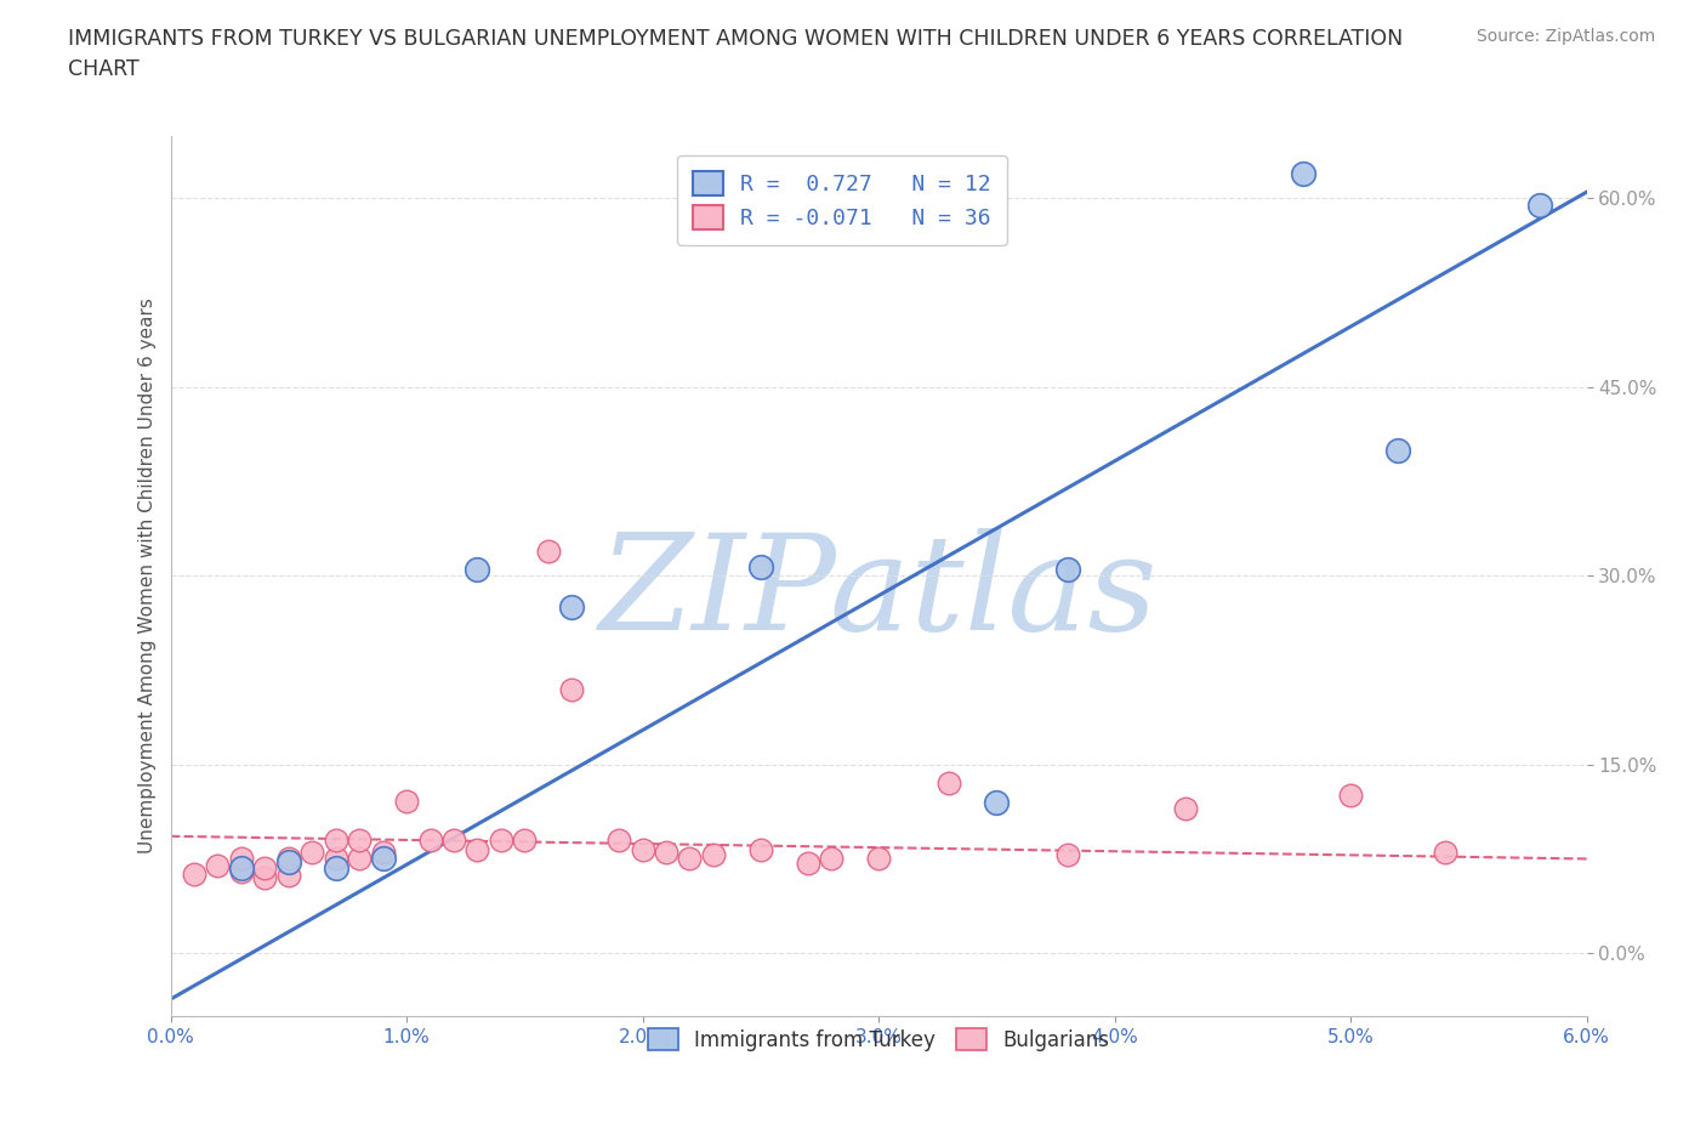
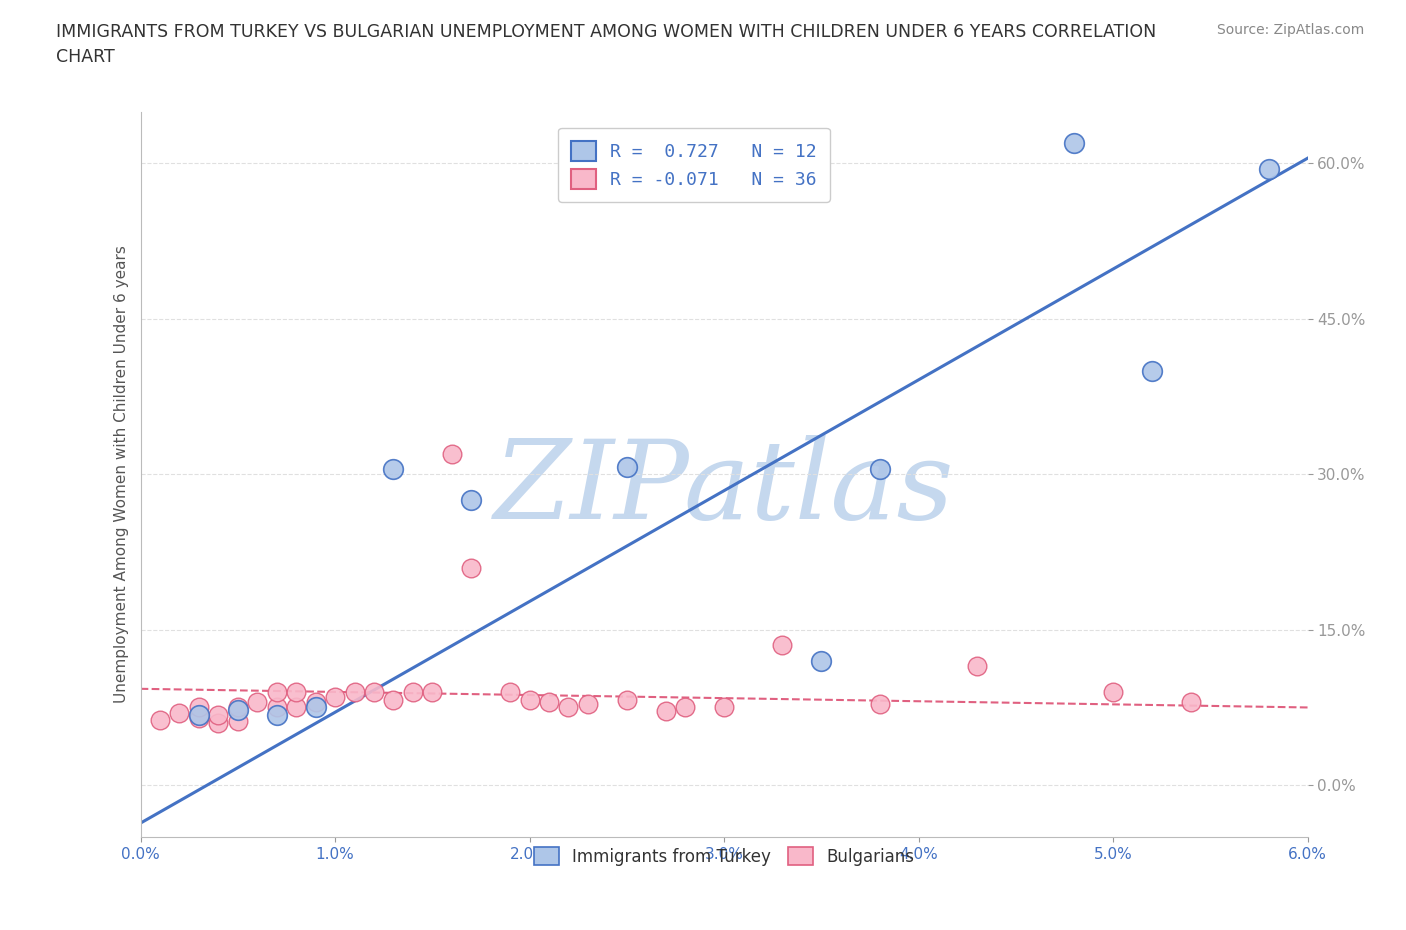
Bulgarians/1.0%: 12.1% -> 8.5%
Bulgarians/5.0%: 12.6% -> 9.0%
